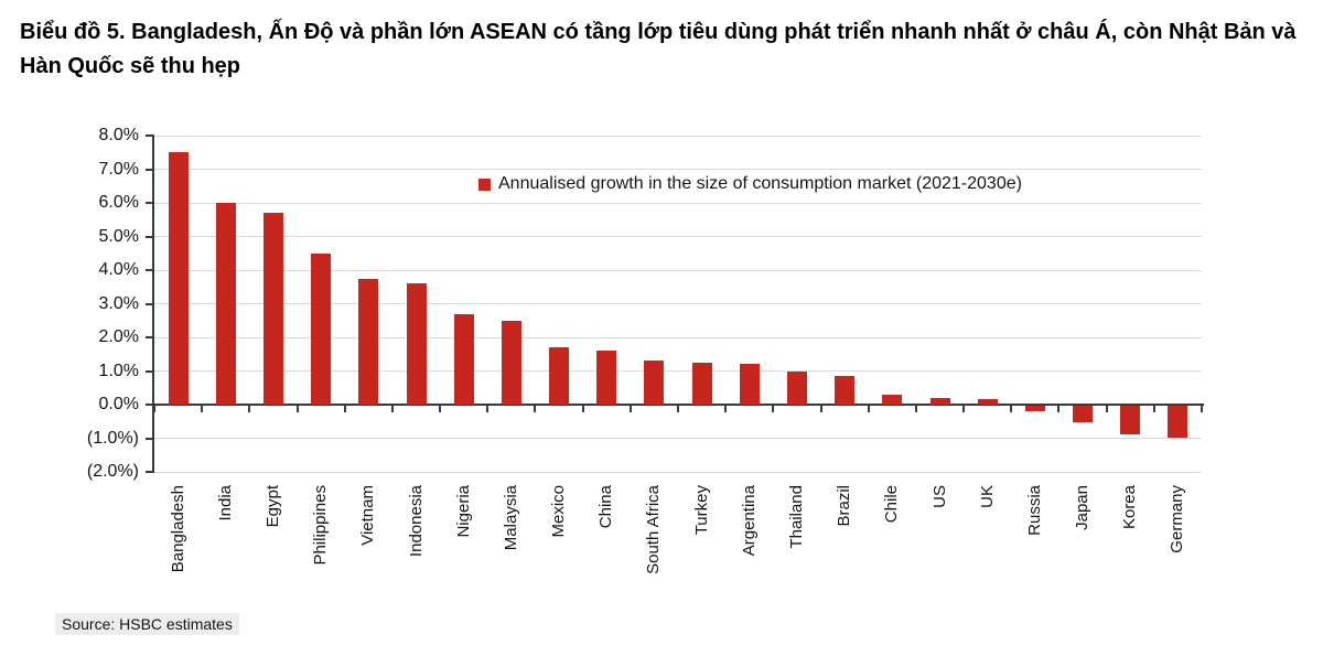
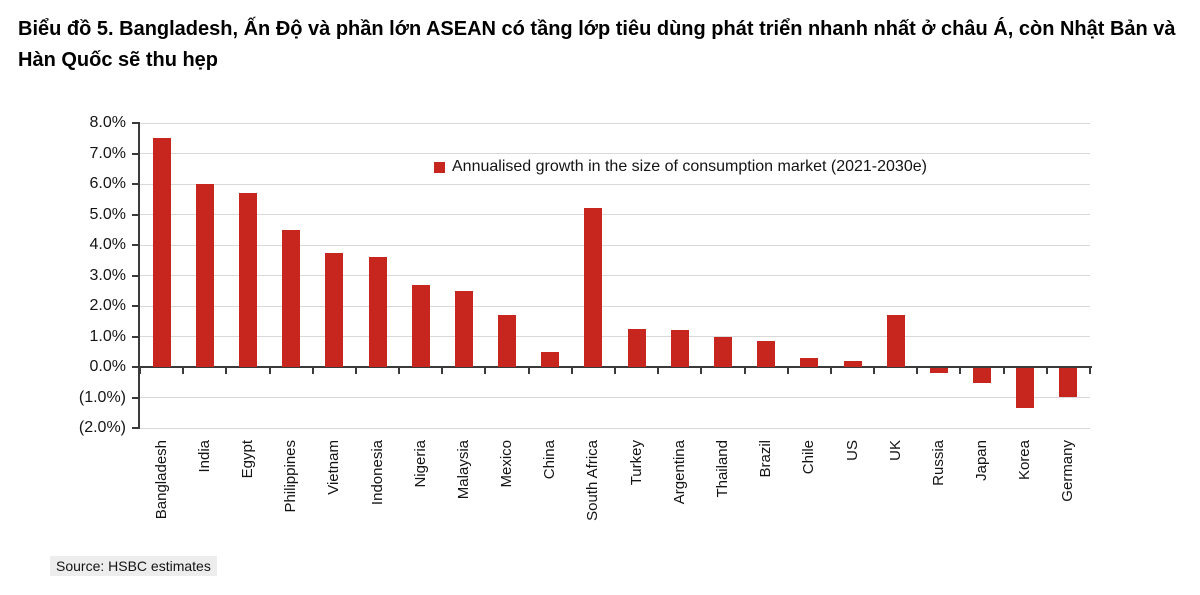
China: 1.6% -> 0.5%
South Africa: 1.3% -> 5.2%
UK: 0.1% -> 1.7%
Korea: -0.8% -> -1.3%
